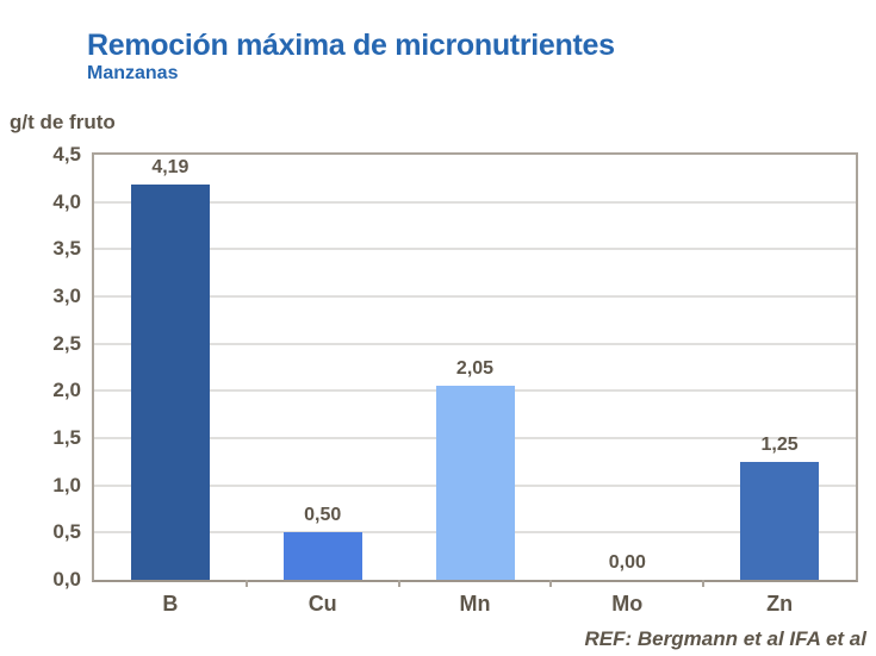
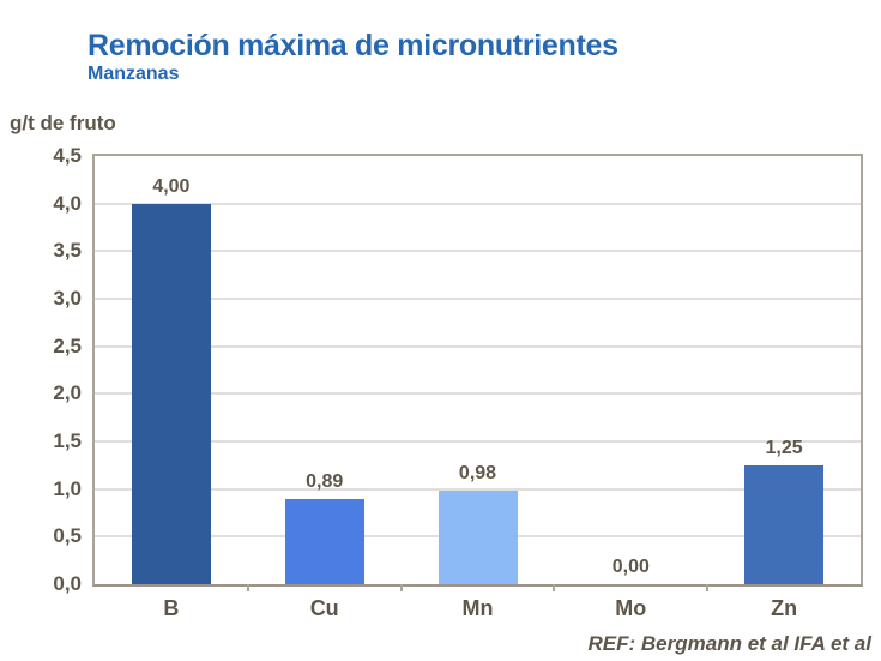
B: 4,19 -> 4,00
Cu: 0,50 -> 0,89
Mn: 2,05 -> 0,98
